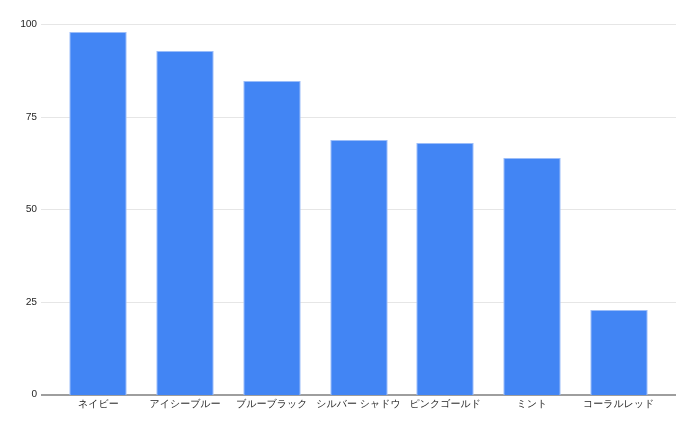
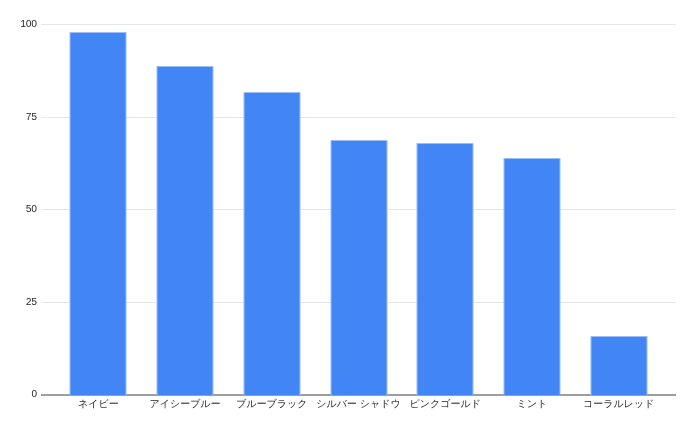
アイシーブルー: 93 -> 89
ブルーブラック: 85 -> 82
コーラルレッド: 23 -> 16
